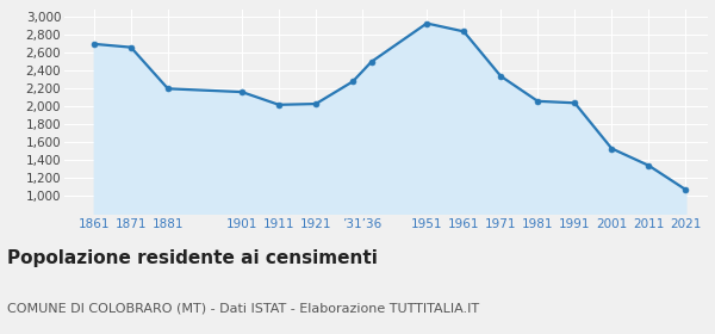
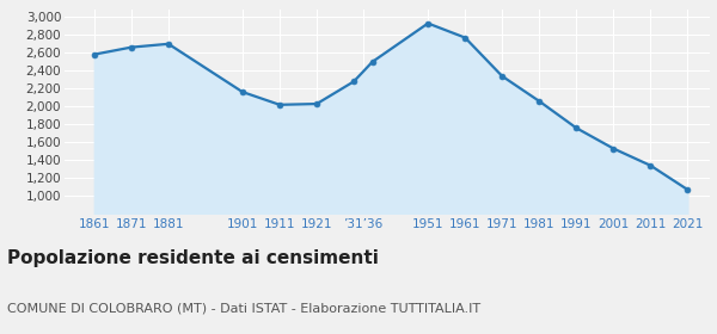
1861: 2,700 -> 2,580
1881: 2,200 -> 2,700
1961: 2,840 -> 2,770
1991: 2,040 -> 1,760
